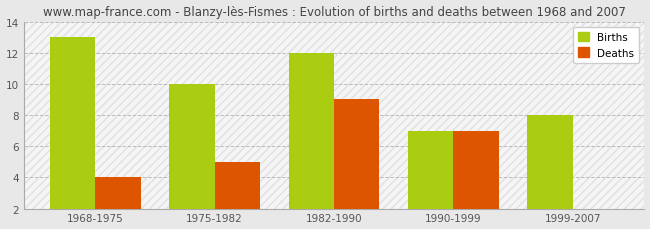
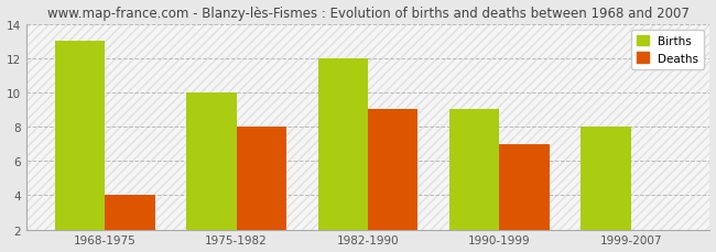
Deaths/1975-1982: 5 -> 8
Births/1990-1999: 7 -> 9
